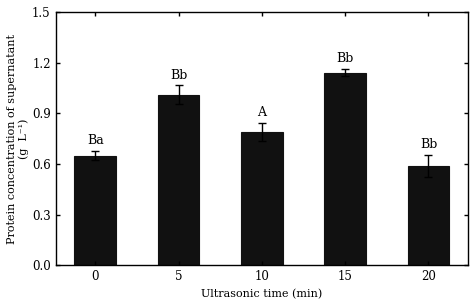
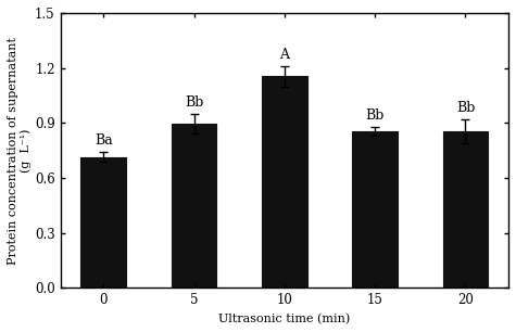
0: 0.65 -> 0.71
5: 1.01 -> 0.90
10: 0.79 -> 1.16
15: 1.14 -> 0.85
20: 0.59 -> 0.85
